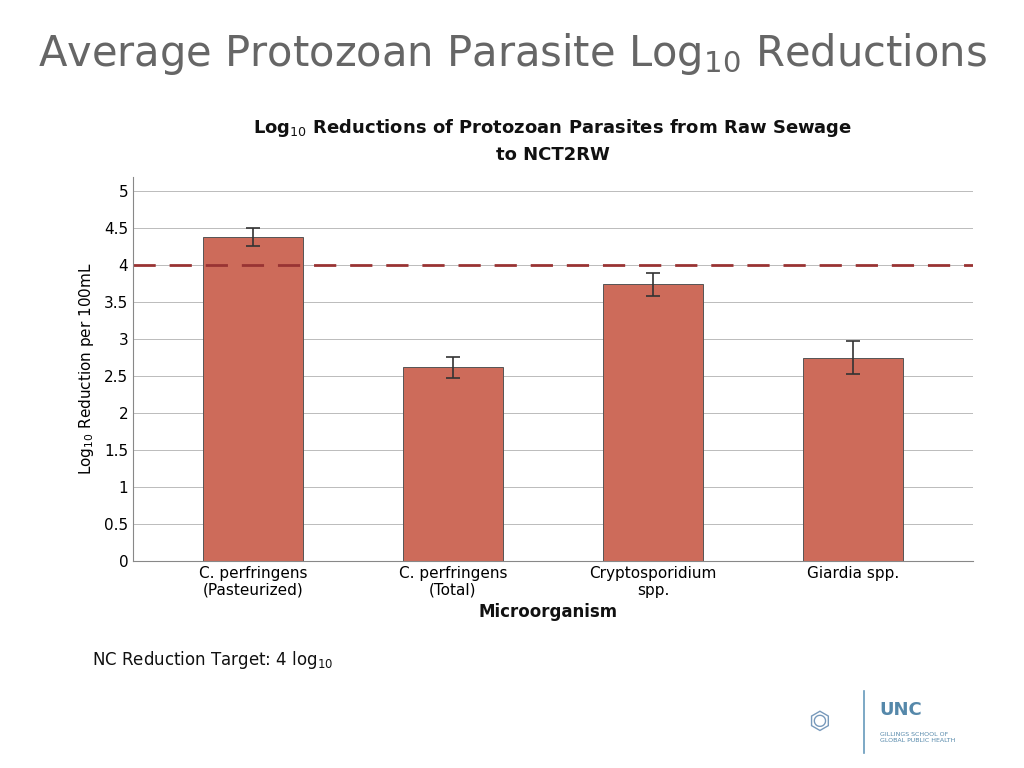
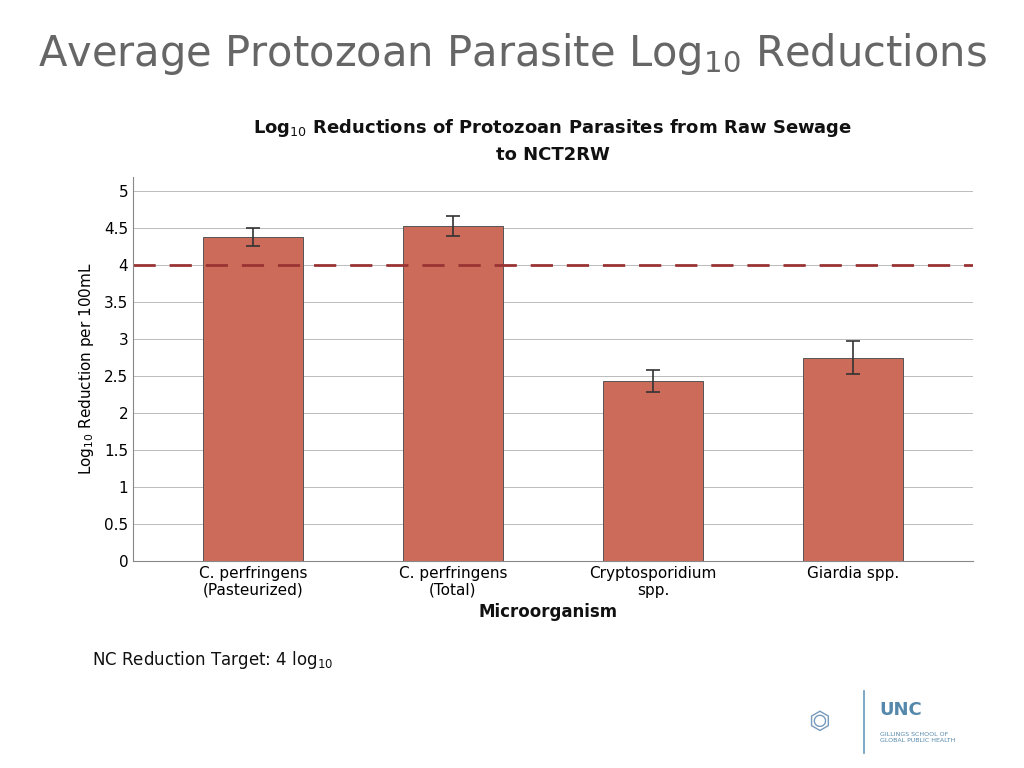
C. perfringens (Total): 2.62 -> 4.53
Cryptosporidium spp.: 3.74 -> 2.43
